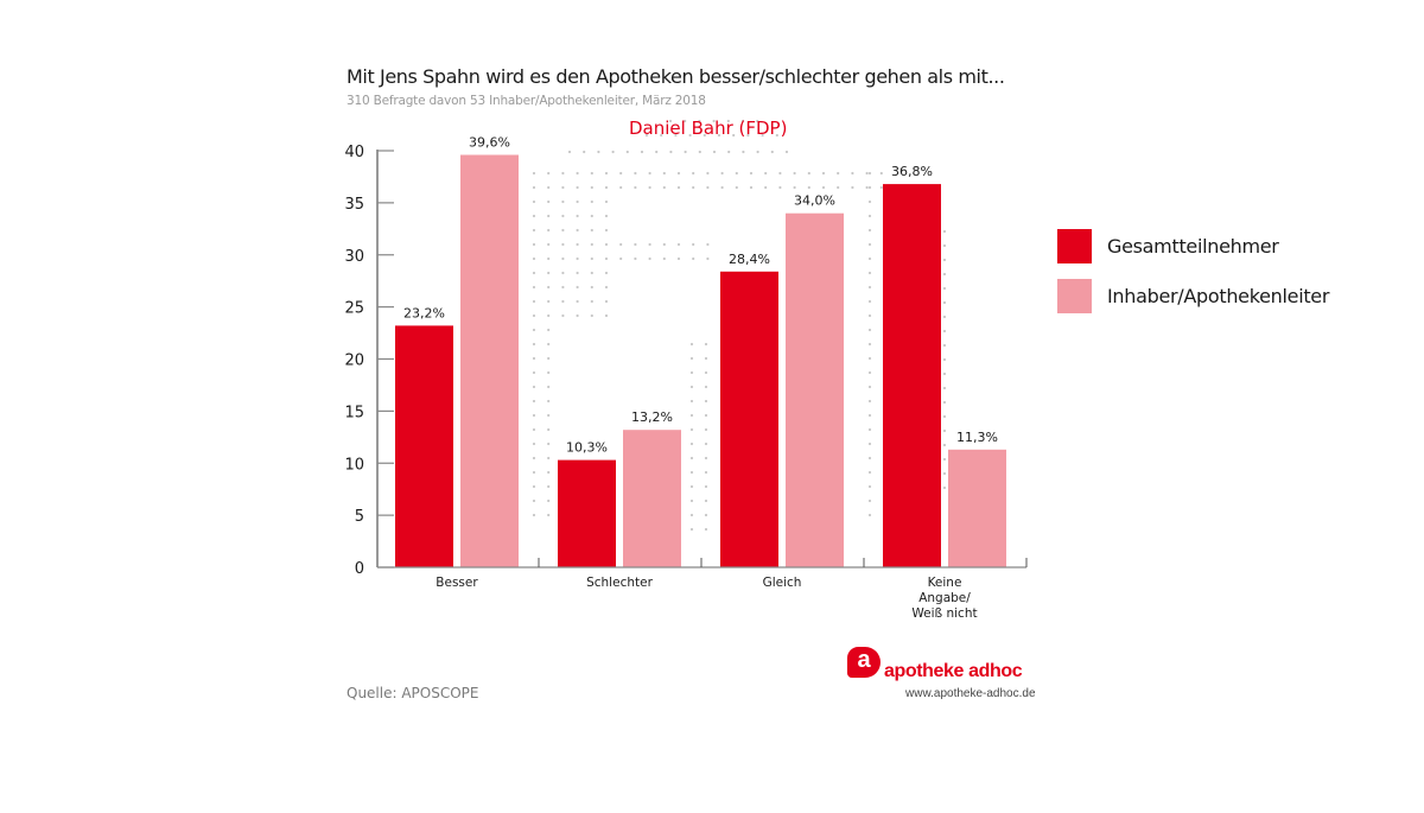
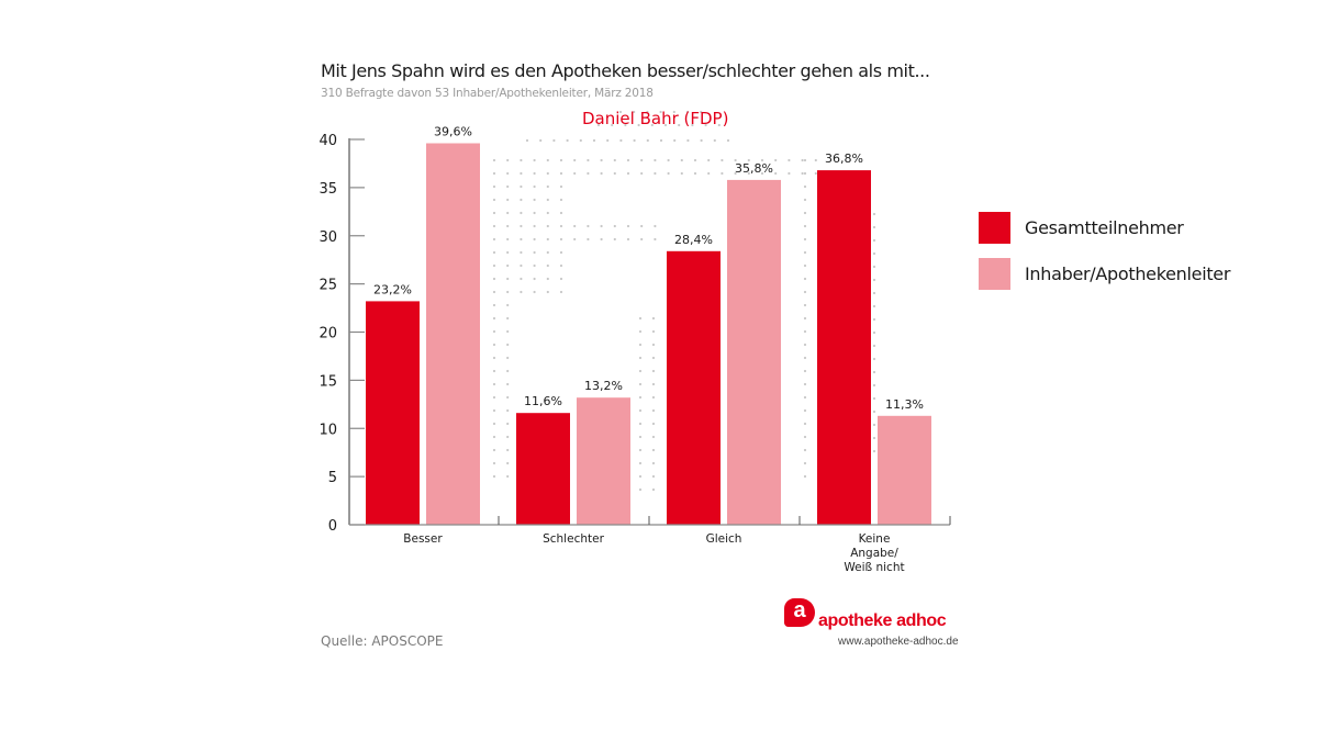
Gesamtteilnehmer/Schlechter: 10,3% -> 11,6%
Inhaber/Apothekenleiter/Gleich: 34,0% -> 35,8%
